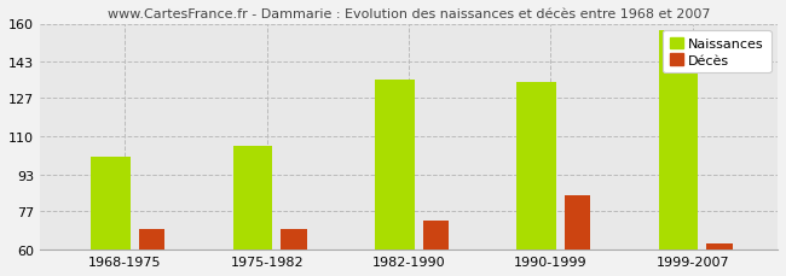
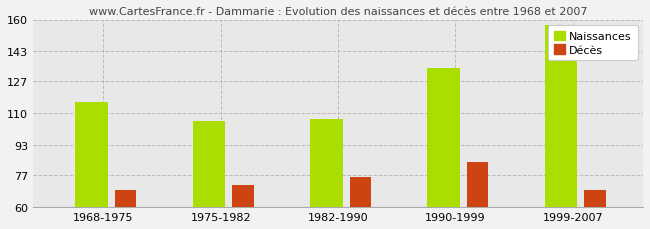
Naissances/1968-1975: 101 -> 116
Décès/1975-1982: 69 -> 72
Naissances/1982-1990: 135 -> 107
Décès/1982-1990: 73 -> 76
Décès/1999-2007: 63 -> 69
